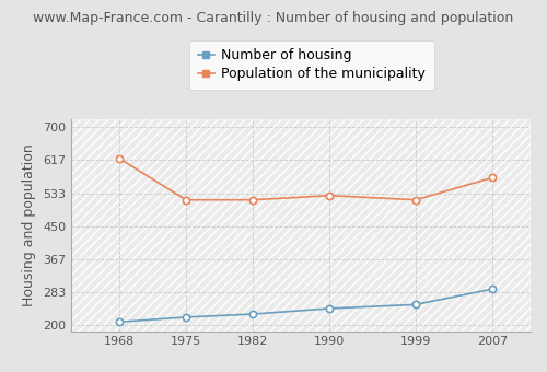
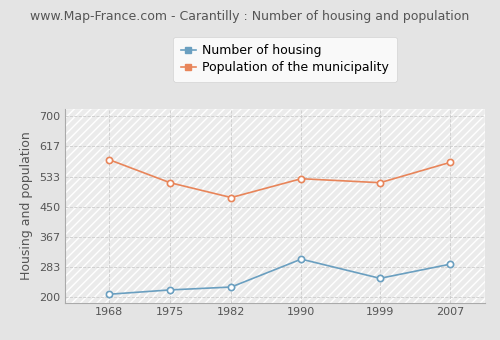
Population of the municipality/1968: 621 -> 580
Population of the municipality/1982: 516 -> 475
Number of housing/1990: 242 -> 305
